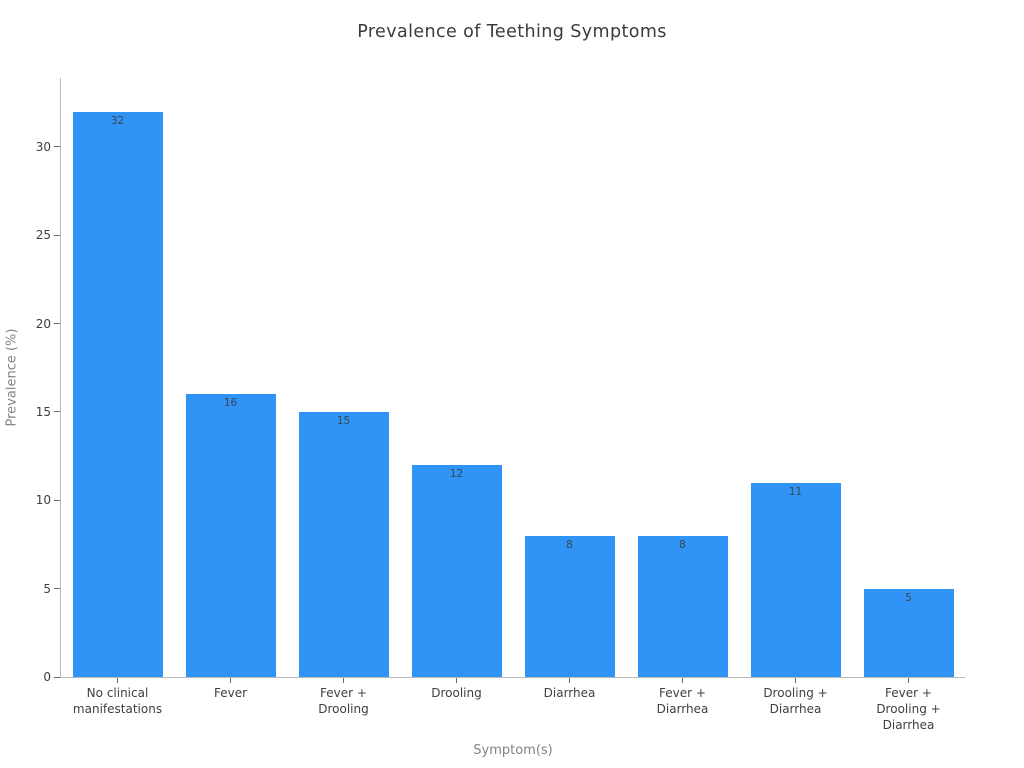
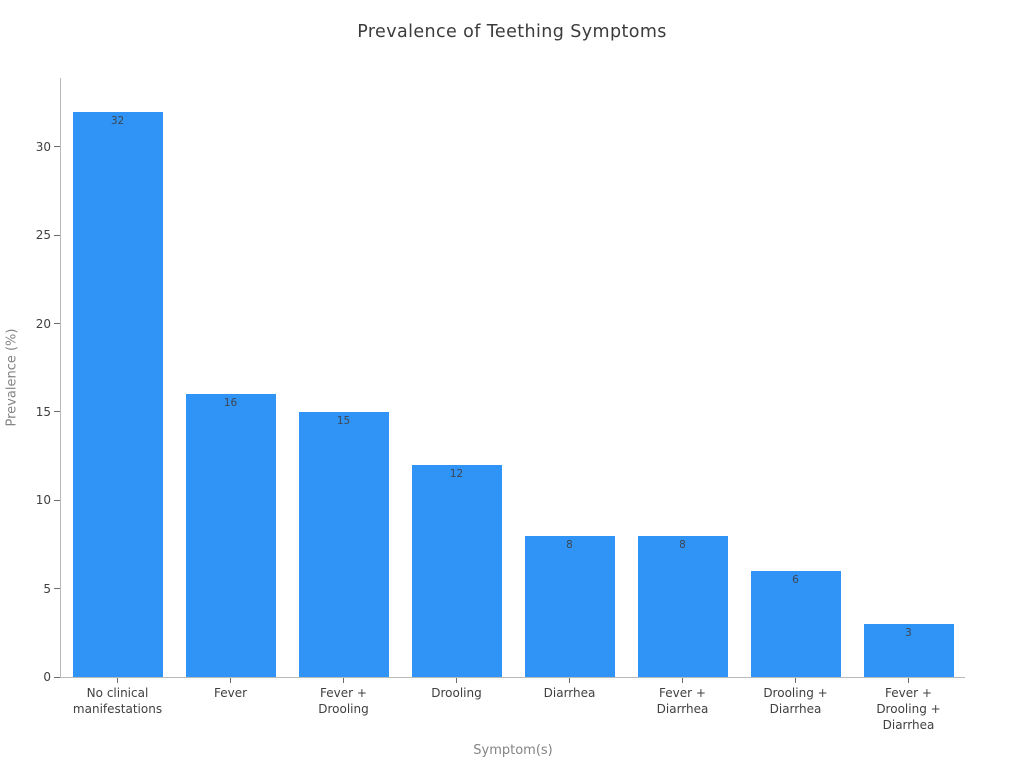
Drooling + Diarrhea: 11 -> 6
Fever + Drooling + Diarrhea: 5 -> 3
